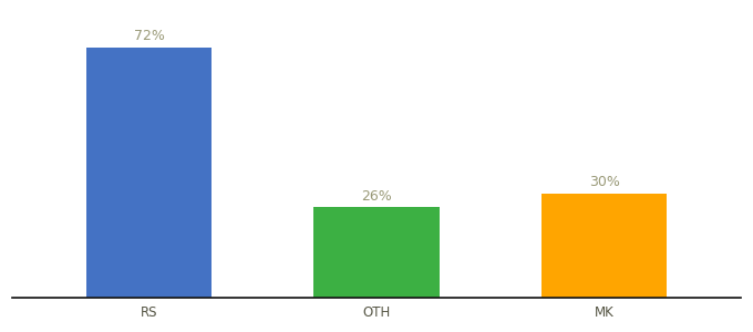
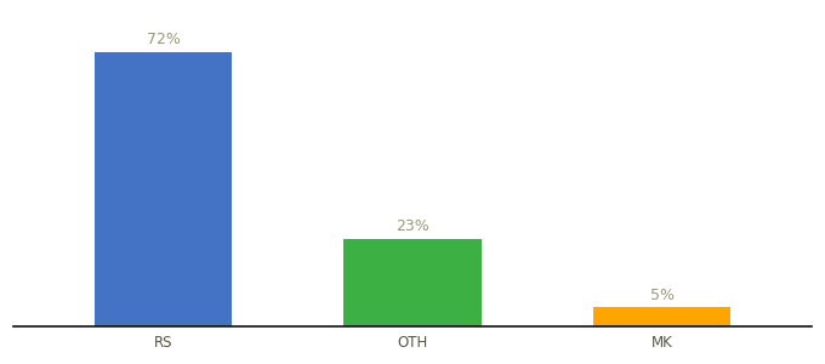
OTH: 26% -> 23%
MK: 30% -> 5%
